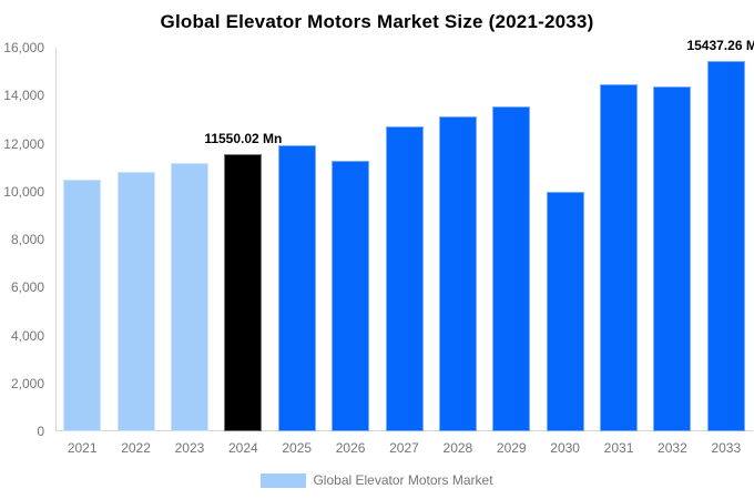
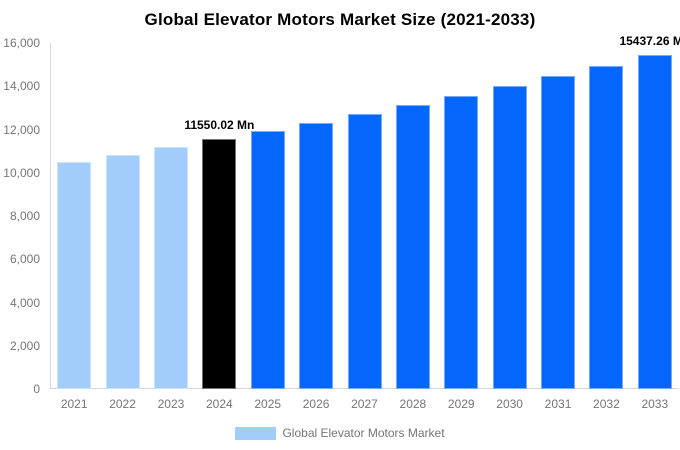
2026: 11300 -> 12300
2030: 10000 -> 14000
2032: 14400 -> 14900
